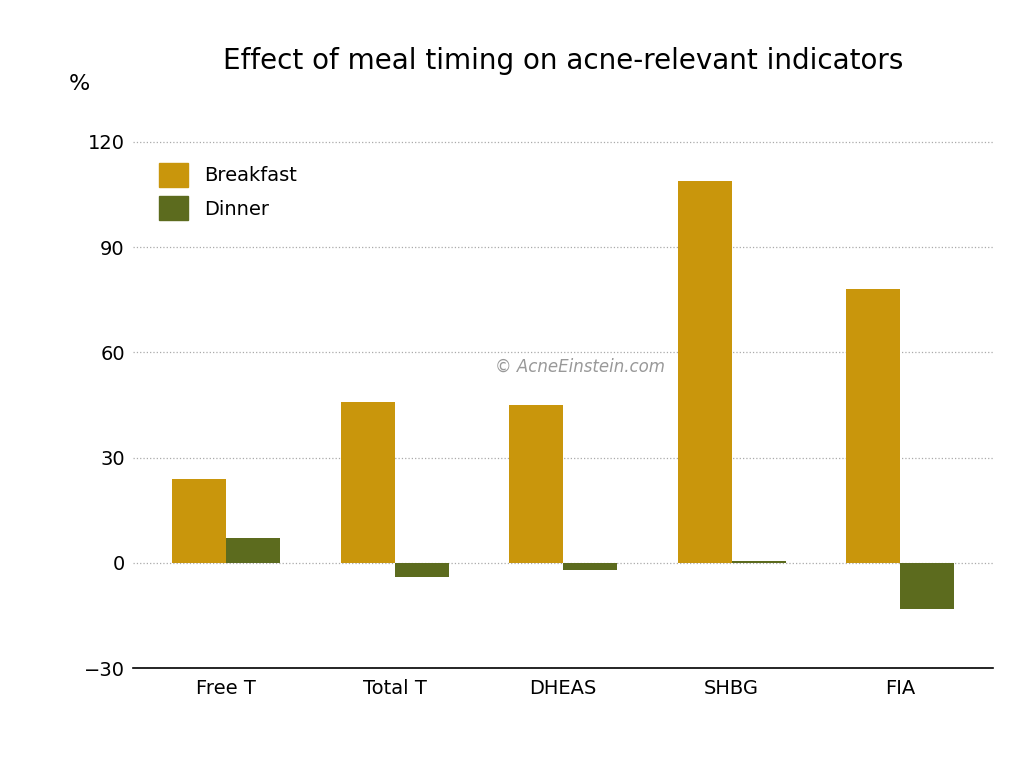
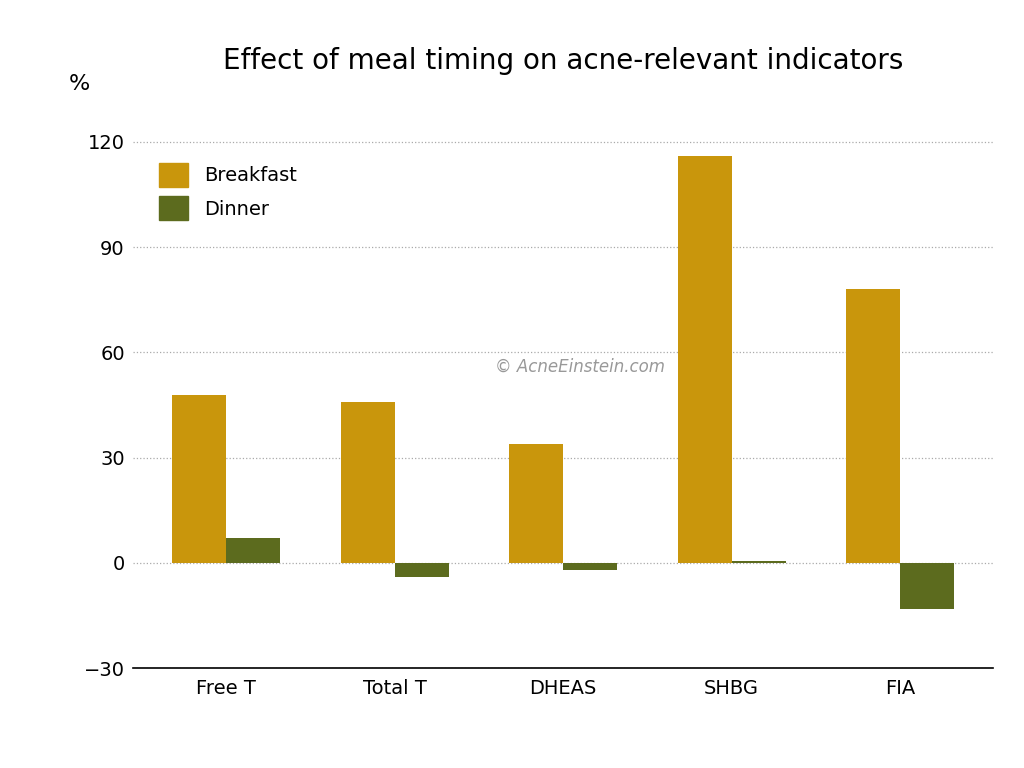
Breakfast/Free T: 24 -> 48
Breakfast/DHEAS: 45 -> 34
Breakfast/SHBG: 109 -> 116
